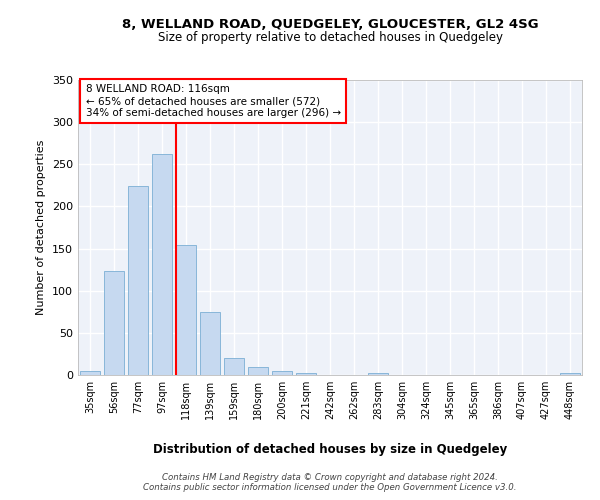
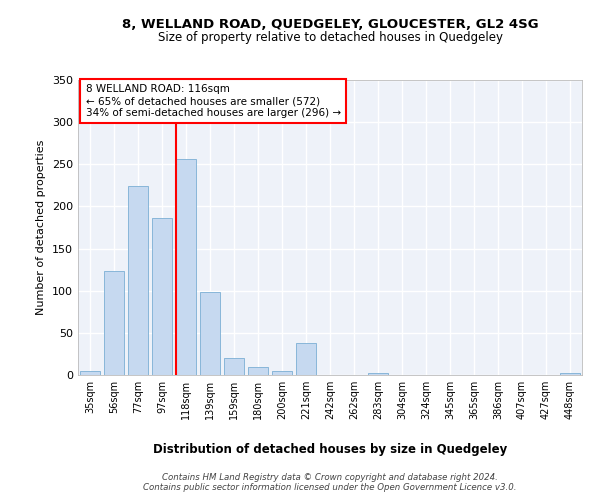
97sqm: 262 -> 186
118sqm: 154 -> 256
139sqm: 75 -> 98
221sqm: 2 -> 38
